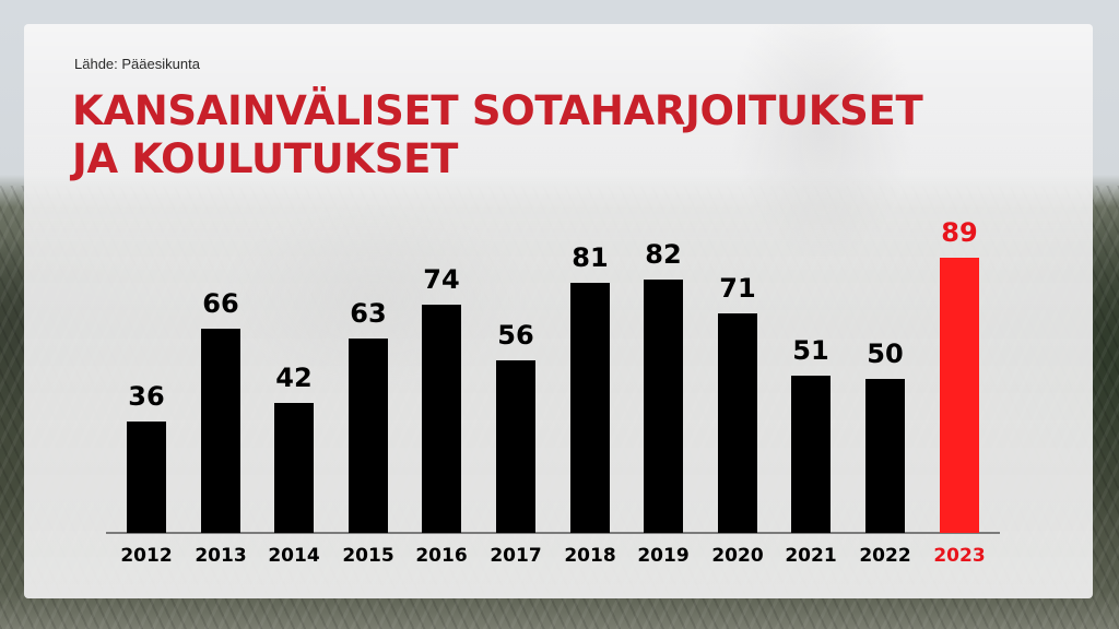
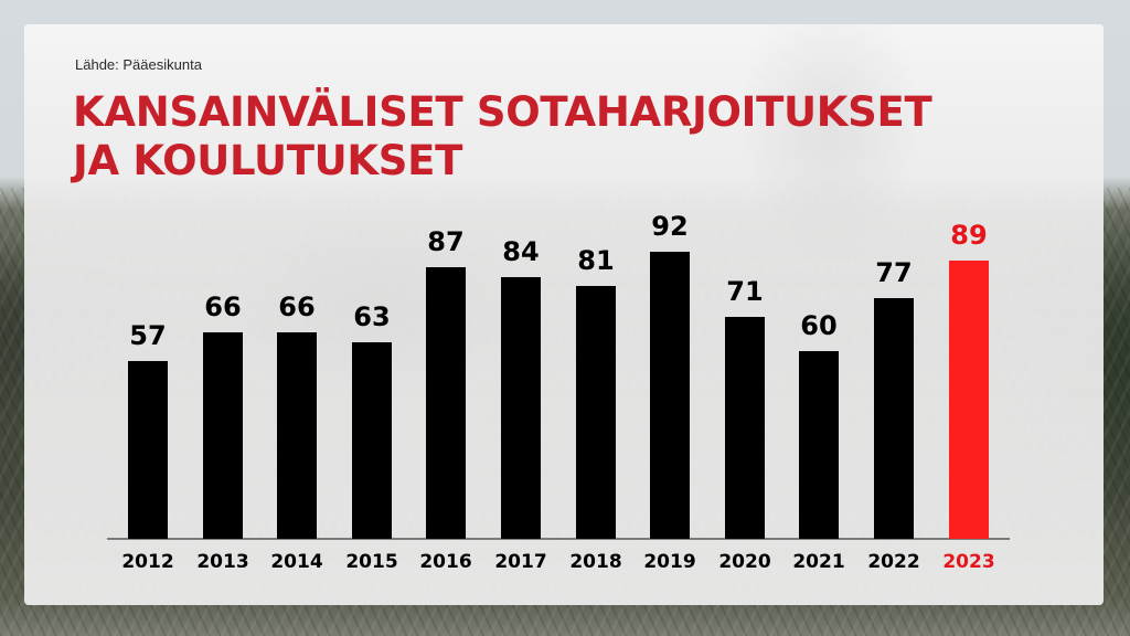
2012: 36 -> 57
2014: 42 -> 66
2016: 74 -> 87
2017: 56 -> 84
2019: 82 -> 92
2021: 51 -> 60
2022: 50 -> 77
